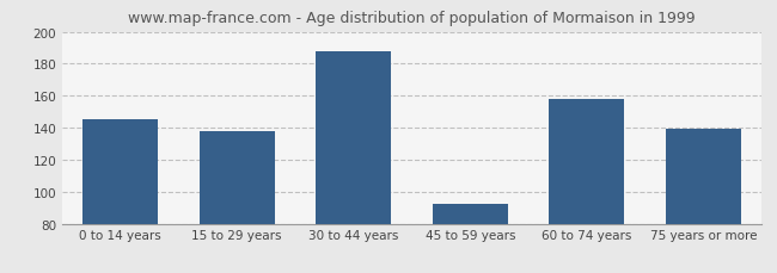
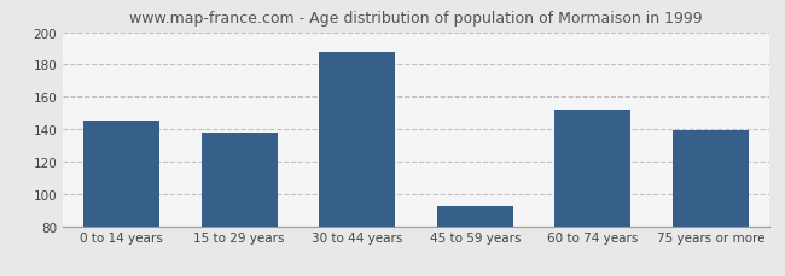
60 to 74 years: 158 -> 152
